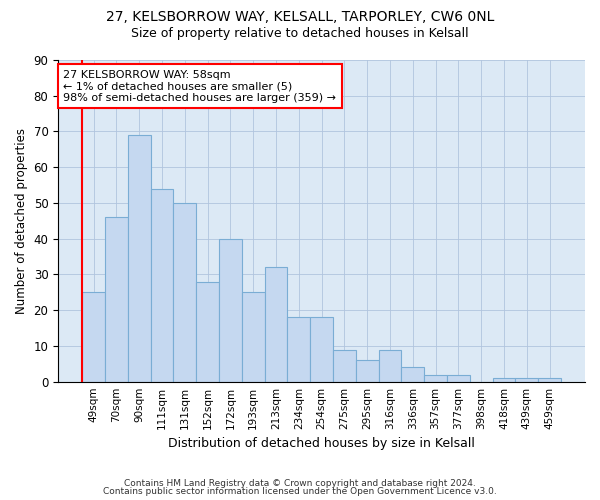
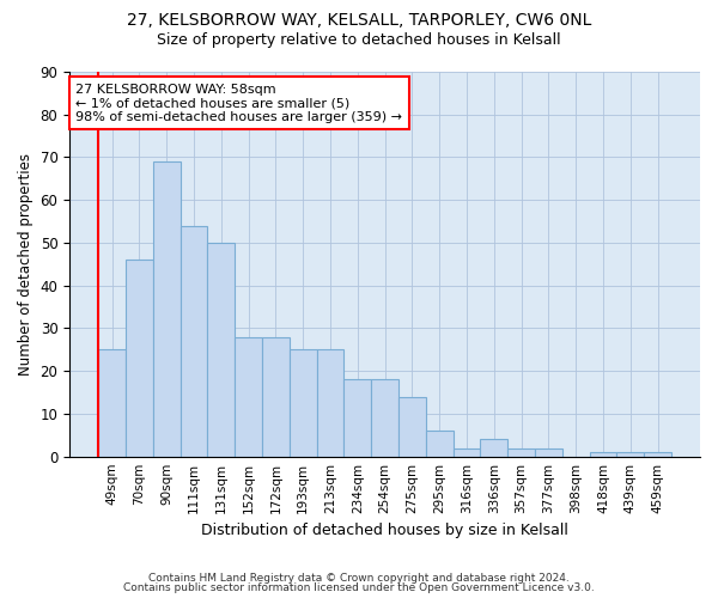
172sqm: 40 -> 28
213sqm: 32 -> 25
275sqm: 9 -> 14
316sqm: 9 -> 2
